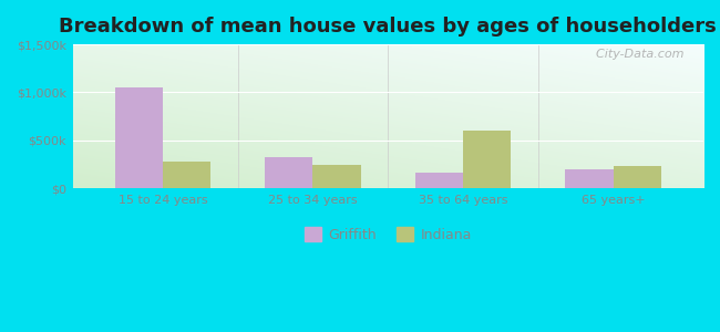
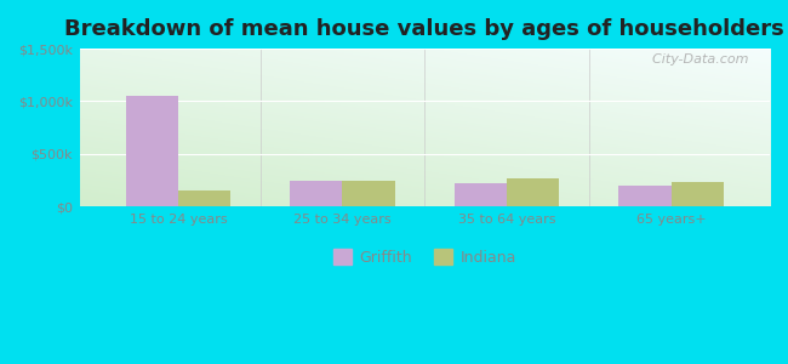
Indiana/15 to 24 years: $280k -> $160k
Griffith/25 to 34 years: $320k -> $250k
Griffith/35 to 64 years: $160k -> $220k
Indiana/35 to 64 years: $600k -> $270k
